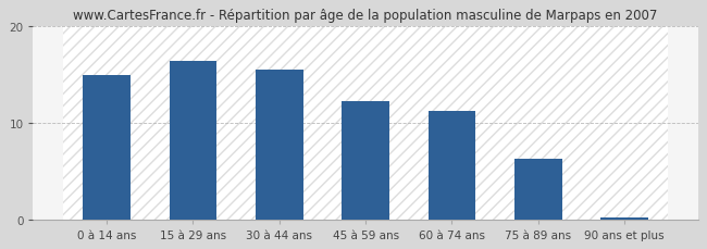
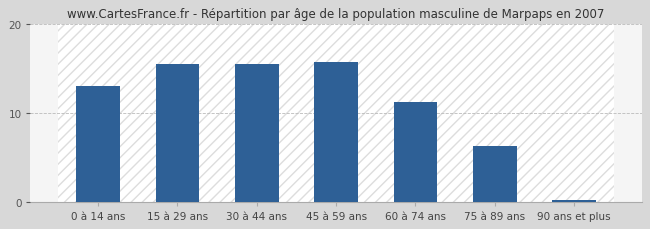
0 à 14 ans: 15.0 -> 13.0
15 à 29 ans: 16.4 -> 15.5
45 à 59 ans: 12.2 -> 15.7
